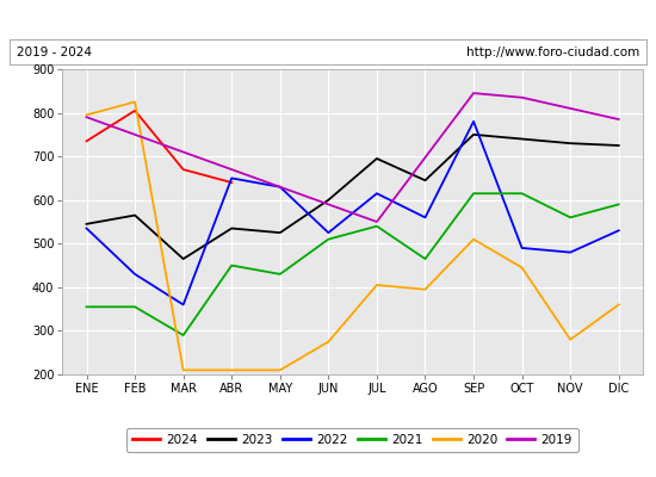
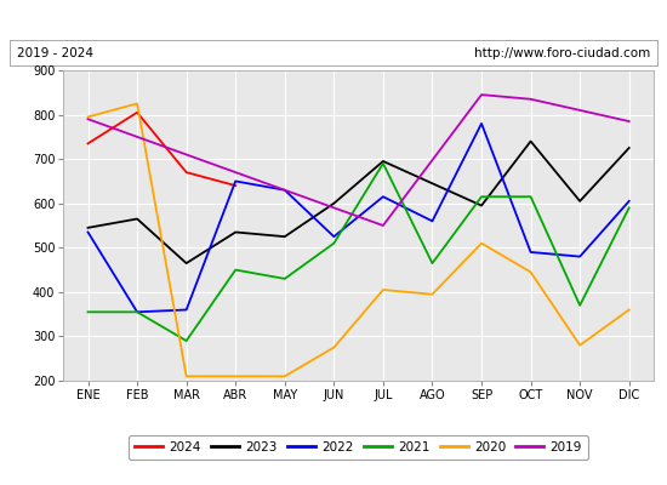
2022/FEB: 430 -> 355
2021/JUL: 540 -> 690
2023/SEP: 750 -> 595
2023/NOV: 730 -> 605
2021/NOV: 560 -> 370
2022/DIC: 530 -> 605
